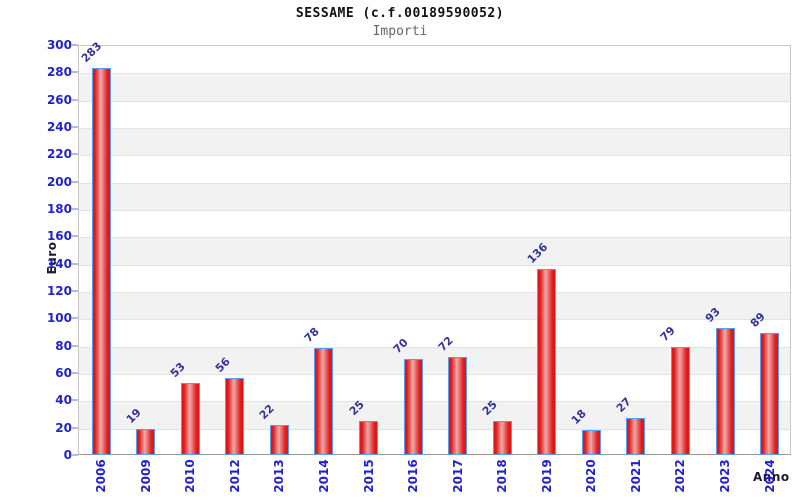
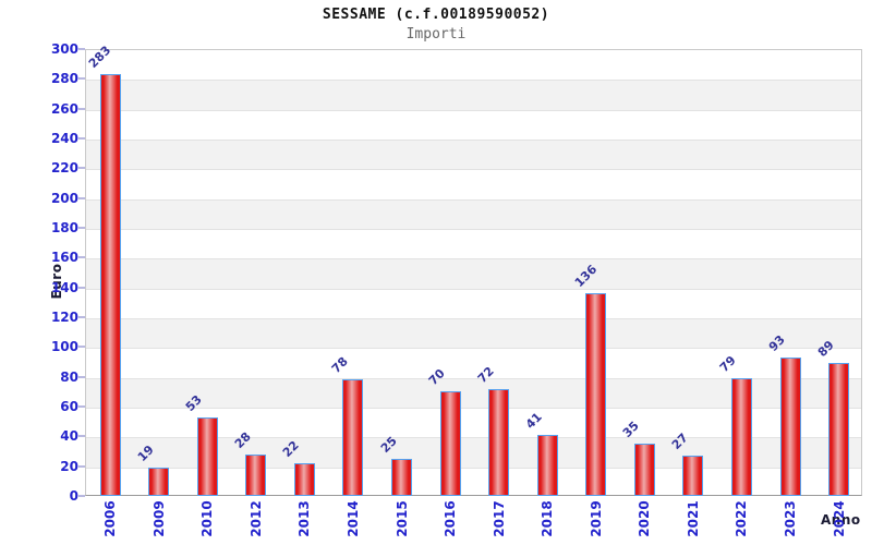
2012: 56 -> 28
2018: 25 -> 41
2020: 18 -> 35
